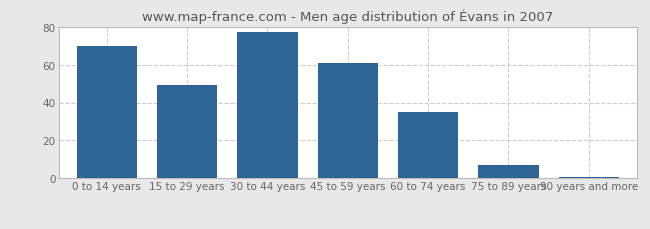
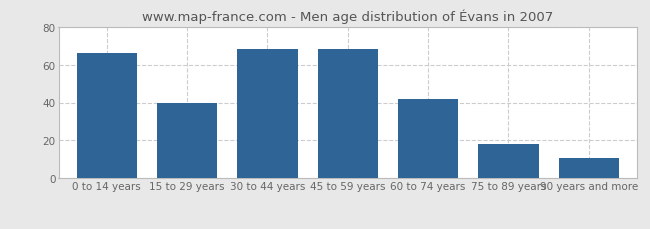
0 to 14 years: 70 -> 66
15 to 29 years: 49 -> 40
30 to 44 years: 77 -> 68
45 to 59 years: 61 -> 68
60 to 74 years: 35 -> 42
75 to 89 years: 7 -> 18
90 years and more: 1 -> 11
